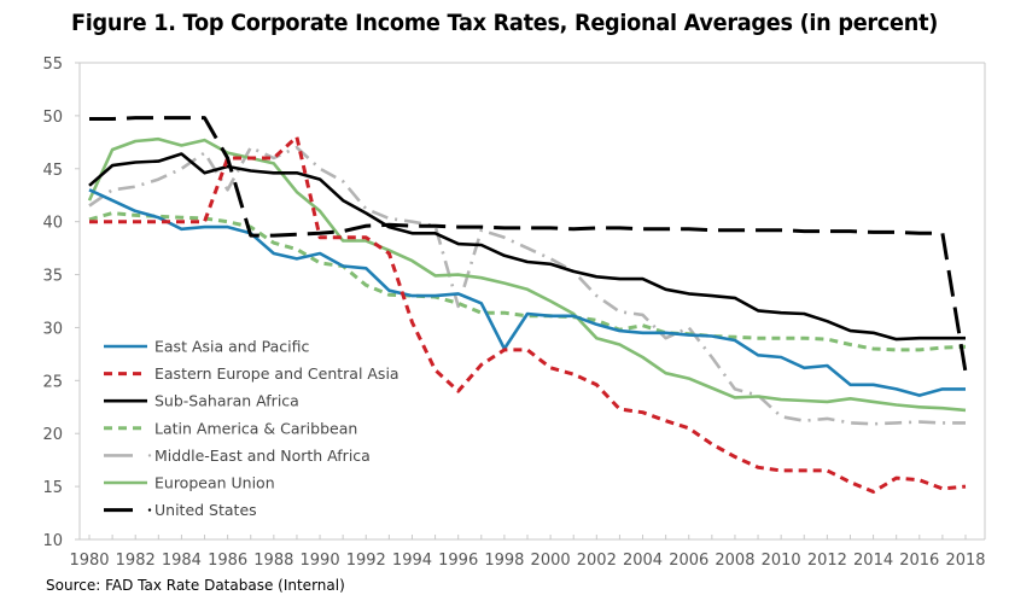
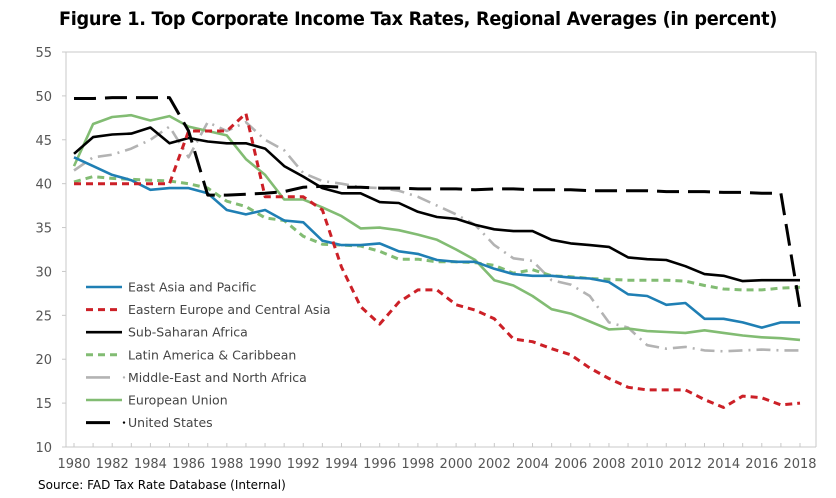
Middle-East and North Africa/1996: 32 -> 40
East Asia and Pacific/1998: 28 -> 32
Middle-East and North Africa/2006: 30 -> 28
